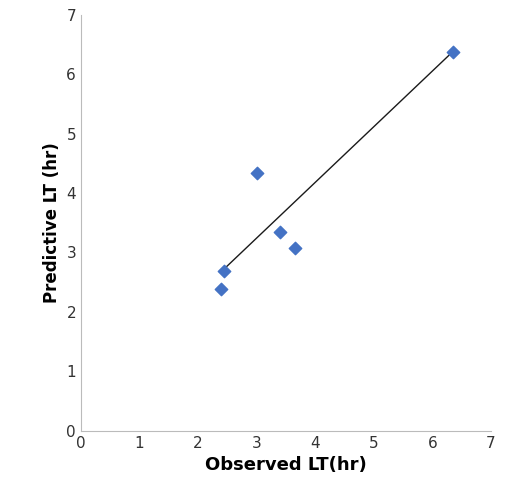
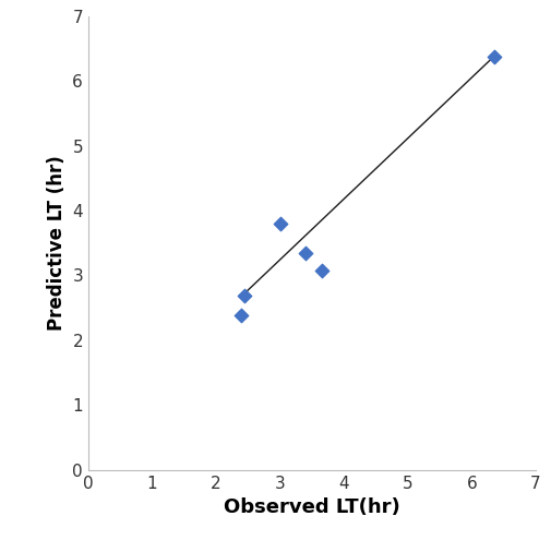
3: 4.33 -> 3.80
